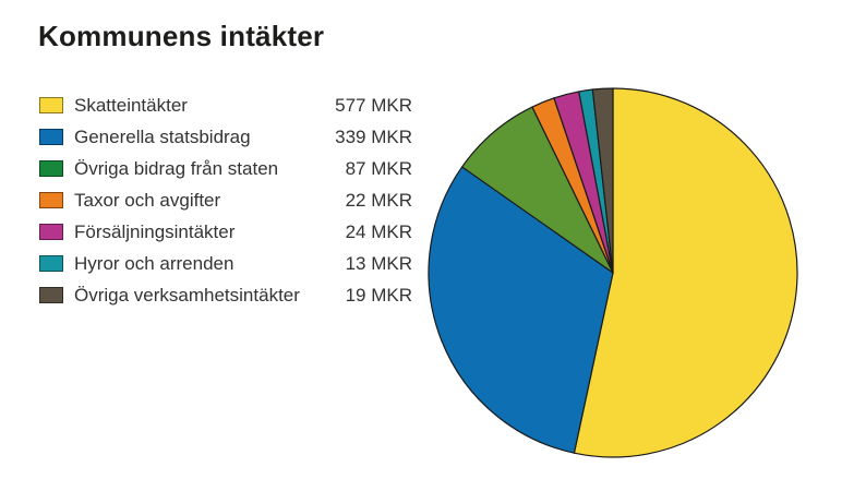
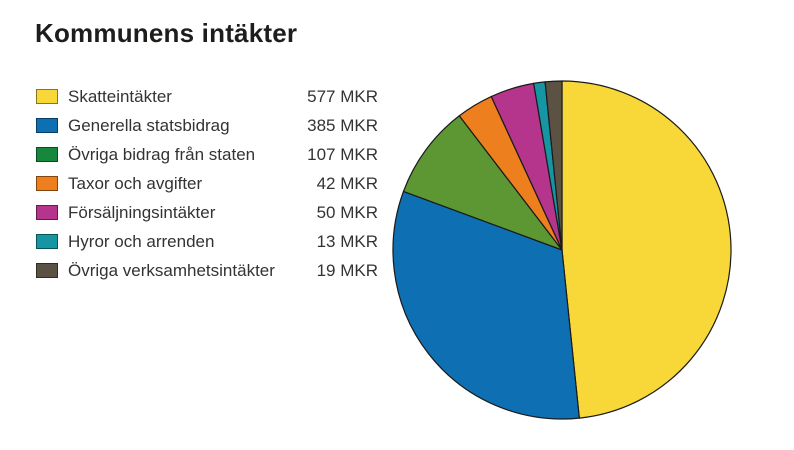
Generella statsbidrag: 339 -> 385
Övriga bidrag från staten: 87 -> 107
Taxor och avgifter: 22 -> 42
Försäljningsintäkter: 24 -> 50
